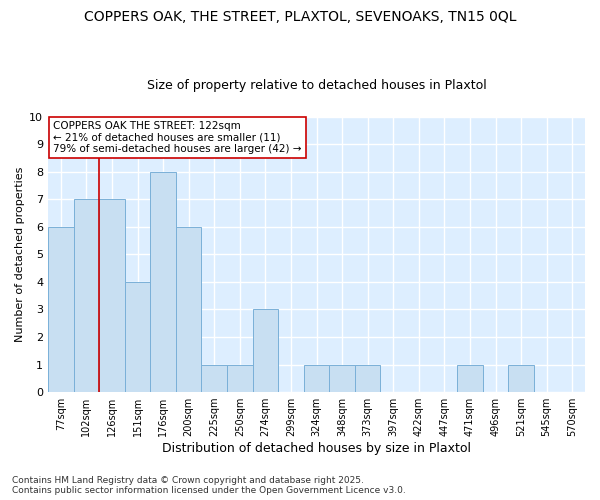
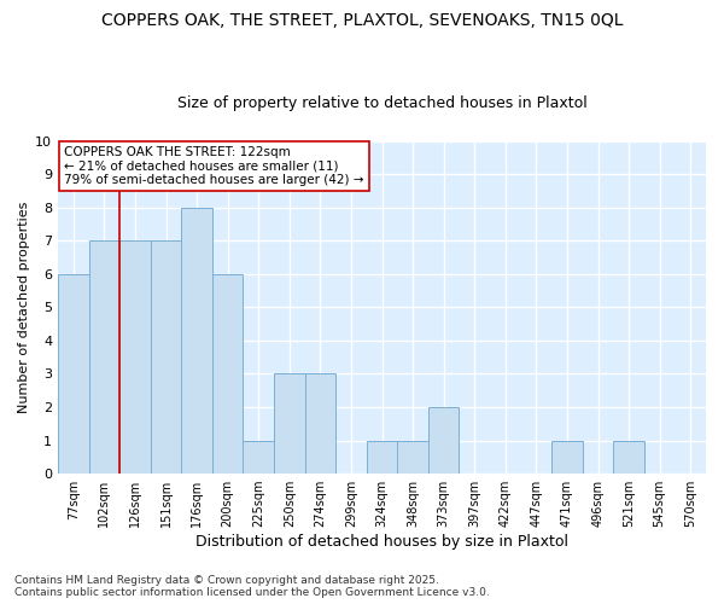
151sqm: 4 -> 7
250sqm: 1 -> 3
373sqm: 1 -> 2
